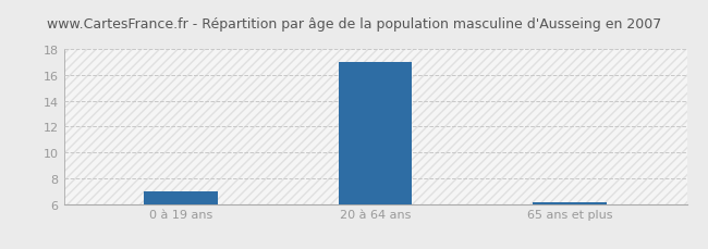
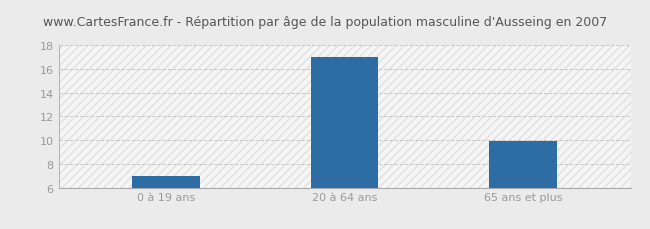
65 ans et plus: 6.1 -> 9.9
